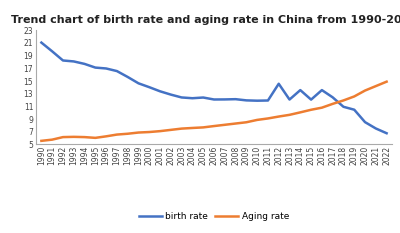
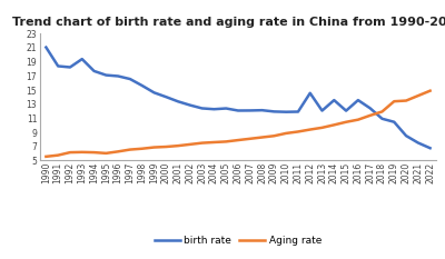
birth rate/1991: 19.7 -> 18.4
birth rate/1993: 18.1 -> 19.4
Aging rate/2019: 12.6 -> 13.4
